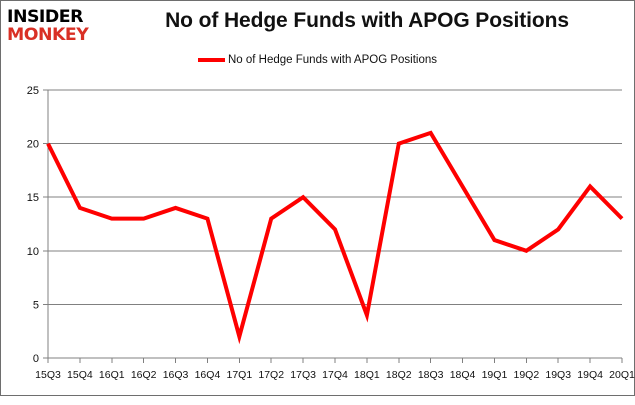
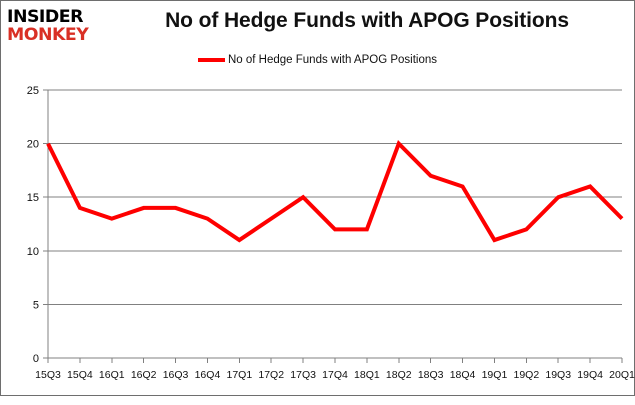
16Q2: 13 -> 14
17Q1: 2 -> 11
18Q1: 4 -> 12
18Q3: 21 -> 17
19Q2: 10 -> 12
19Q3: 12 -> 15
